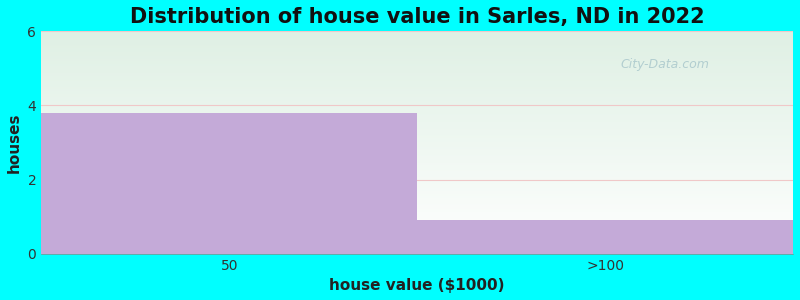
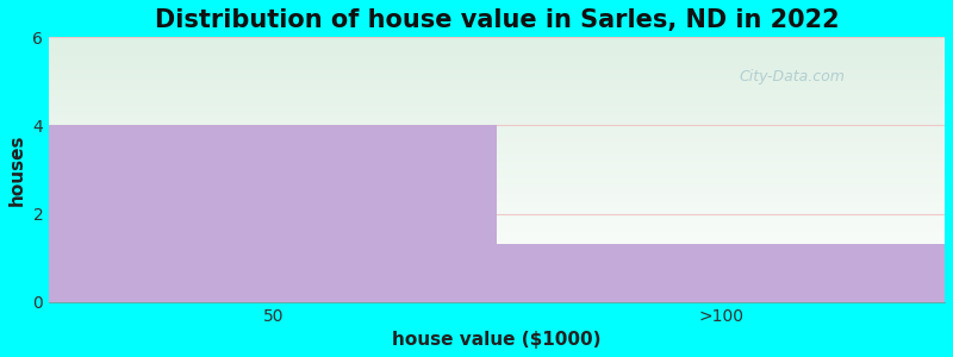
50: 3.8 -> 4.0
>100: 0.9 -> 1.3
